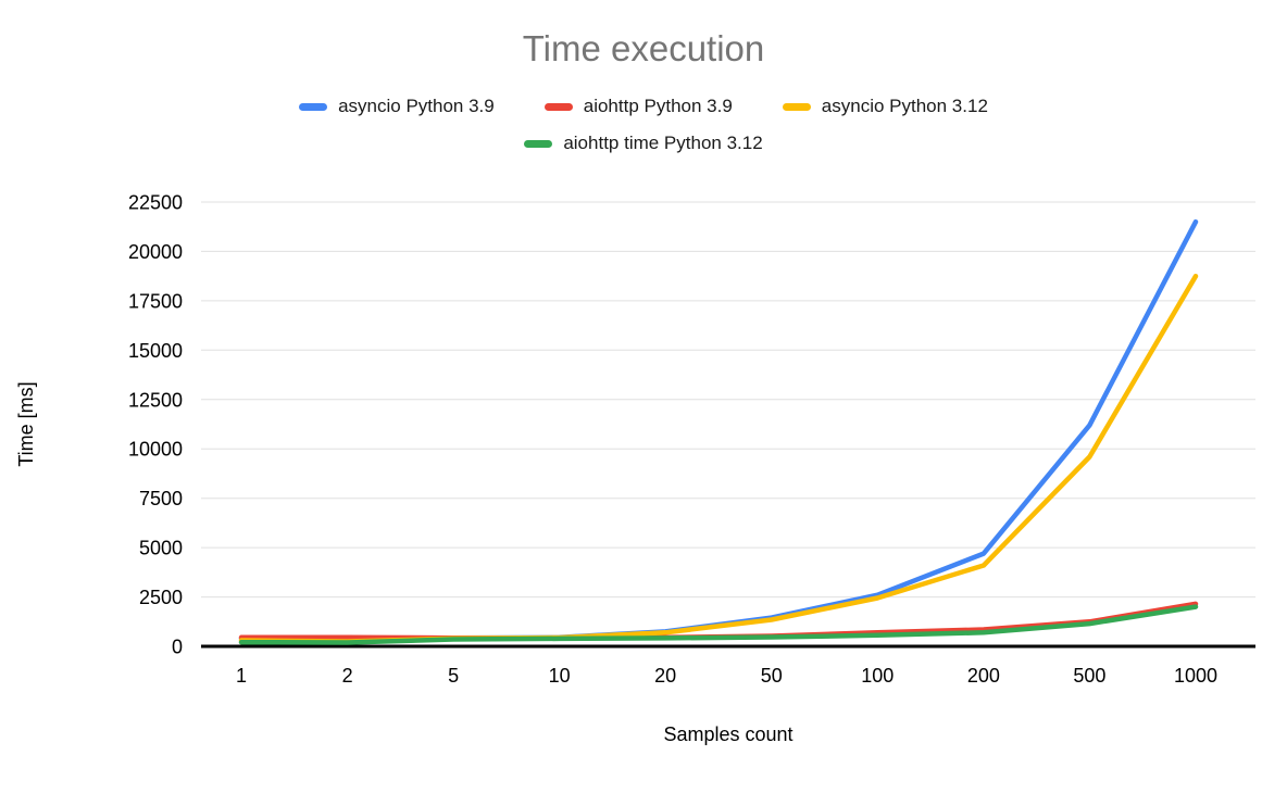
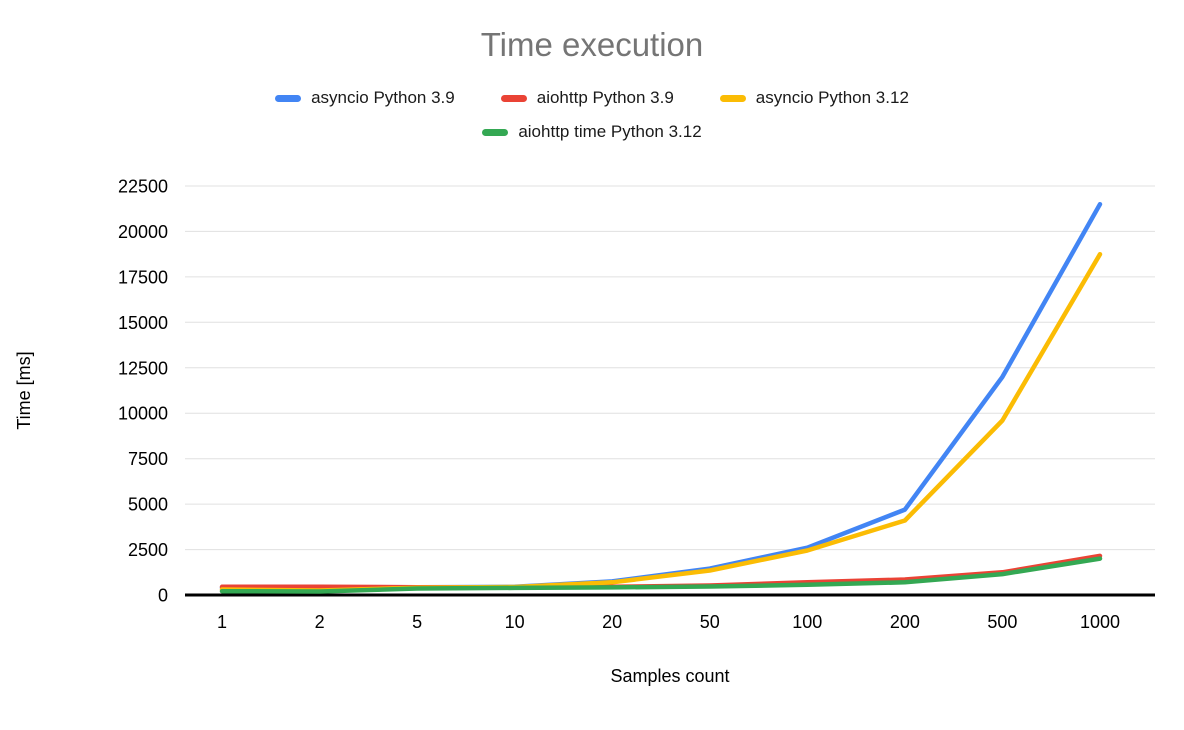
asyncio Python 3.9/500: 11200 -> 12000
